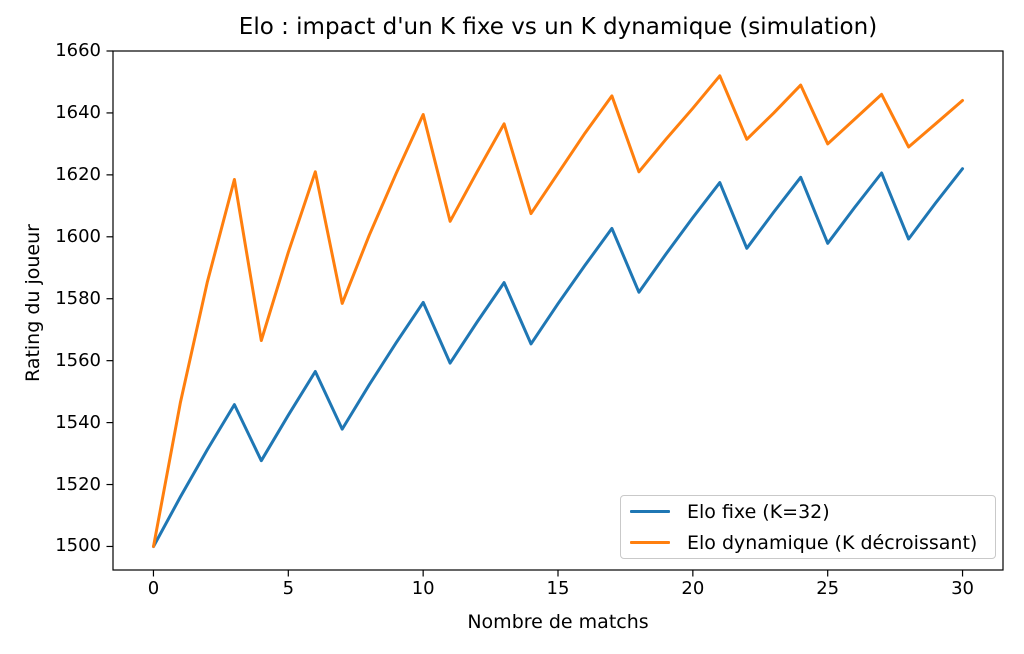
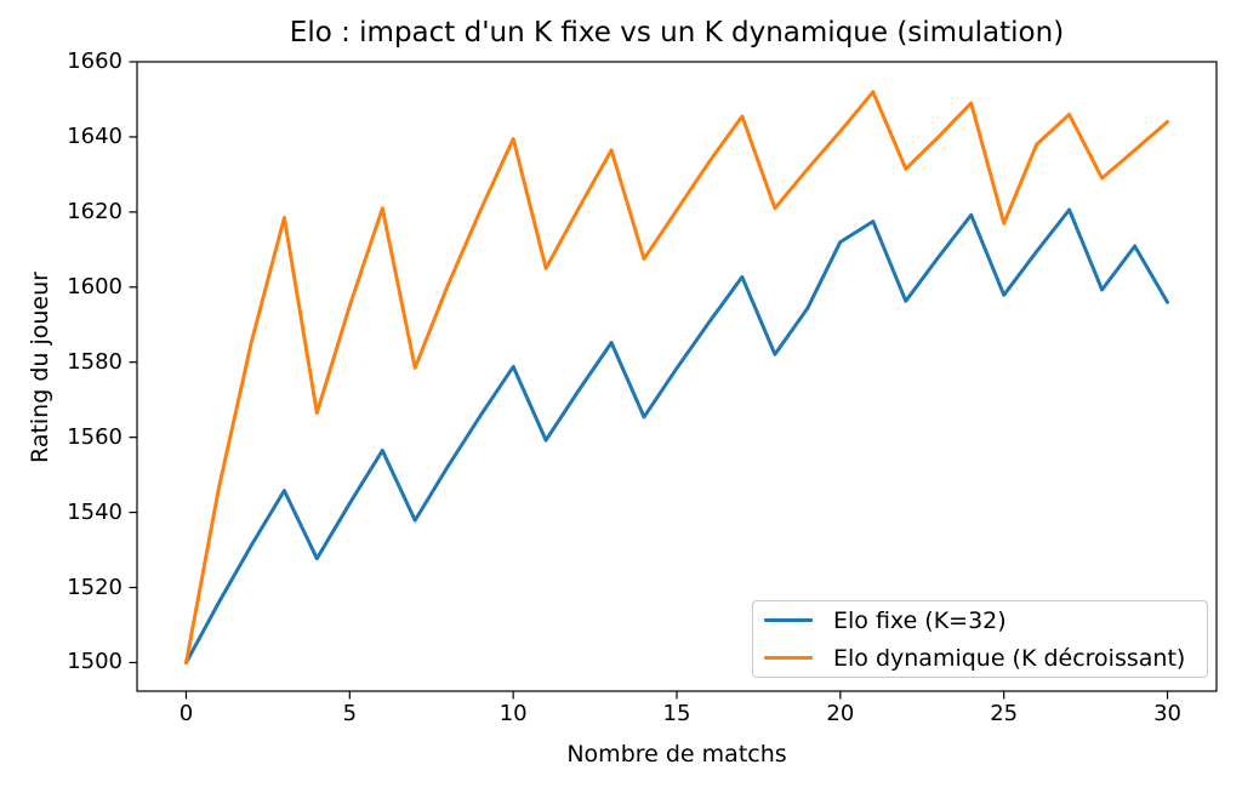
Elo fixe (K=32)/20: 1606 -> 1612
Elo dynamique (K décroissant)/25: 1630 -> 1617
Elo fixe (K=32)/30: 1622 -> 1596
